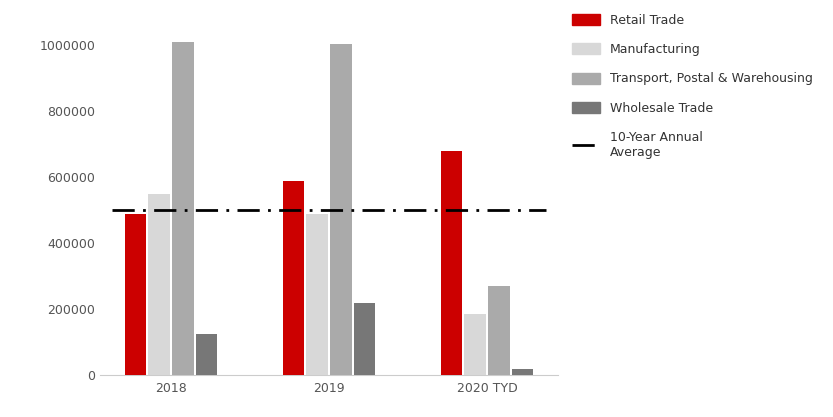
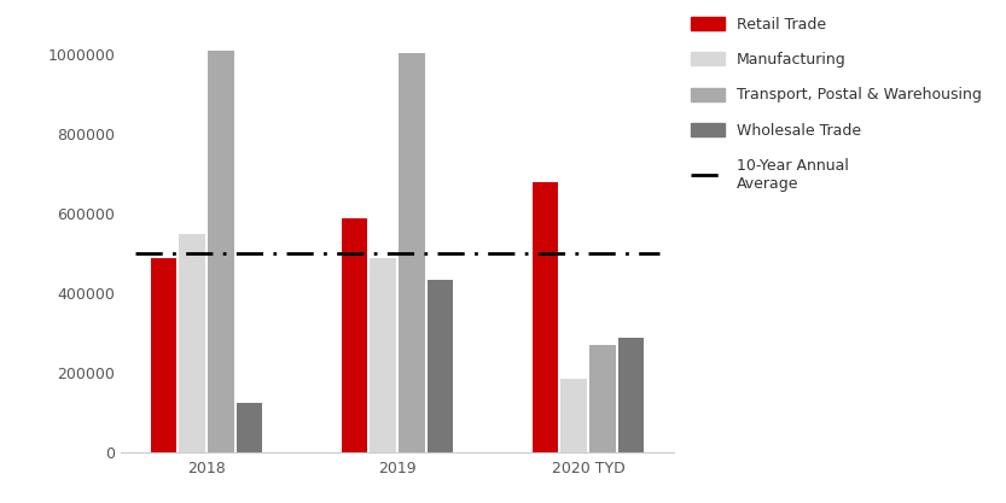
Wholesale Trade/2019: 220000 -> 435000
Wholesale Trade/2020 TYD: 20000 -> 290000
